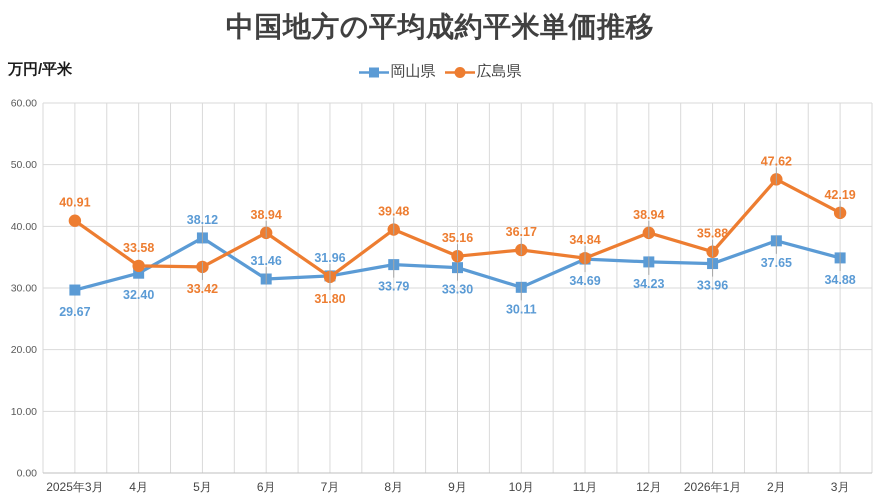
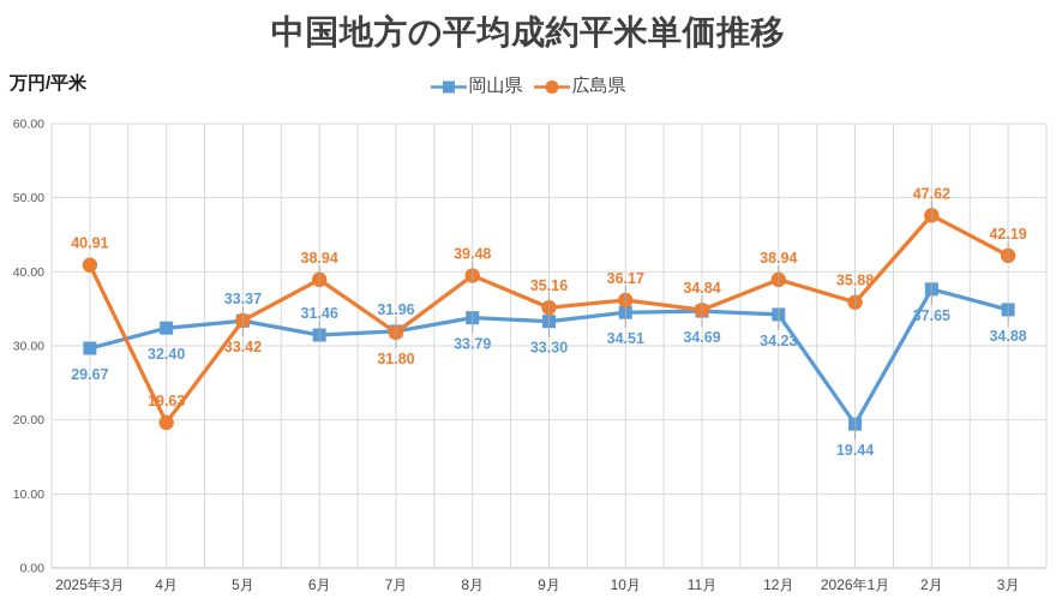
広島県/4月: 33.58 -> 19.63
岡山県/5月: 38.12 -> 33.37
岡山県/10月: 30.11 -> 34.51
岡山県/2026年1月: 33.96 -> 19.44
